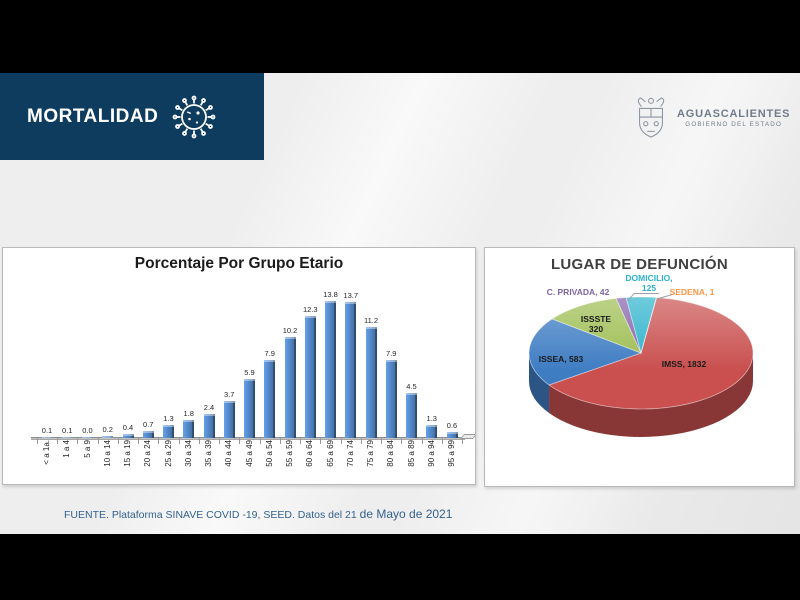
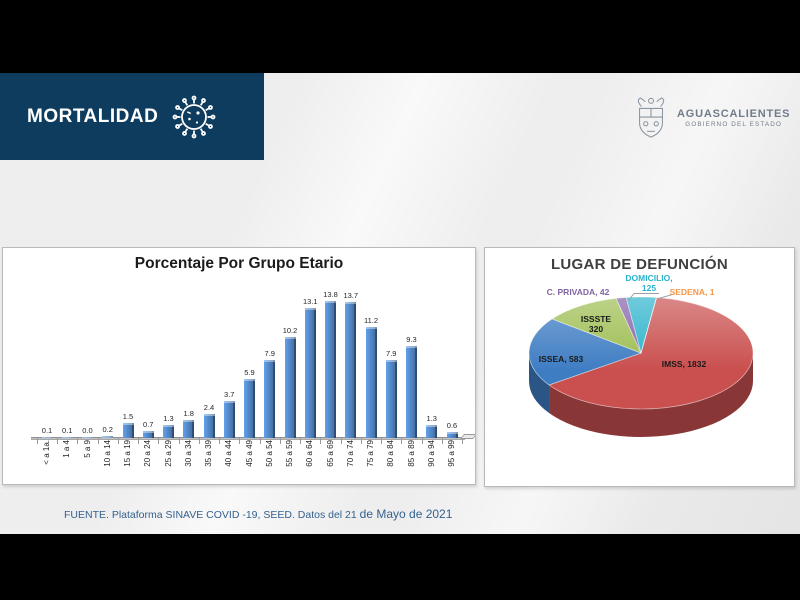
Porcentaje Por Grupo Etario/15 a 19: 0.4 -> 1.5
Porcentaje Por Grupo Etario/60 a 64: 12.3 -> 13.1
Porcentaje Por Grupo Etario/85 a 89: 4.5 -> 9.3
